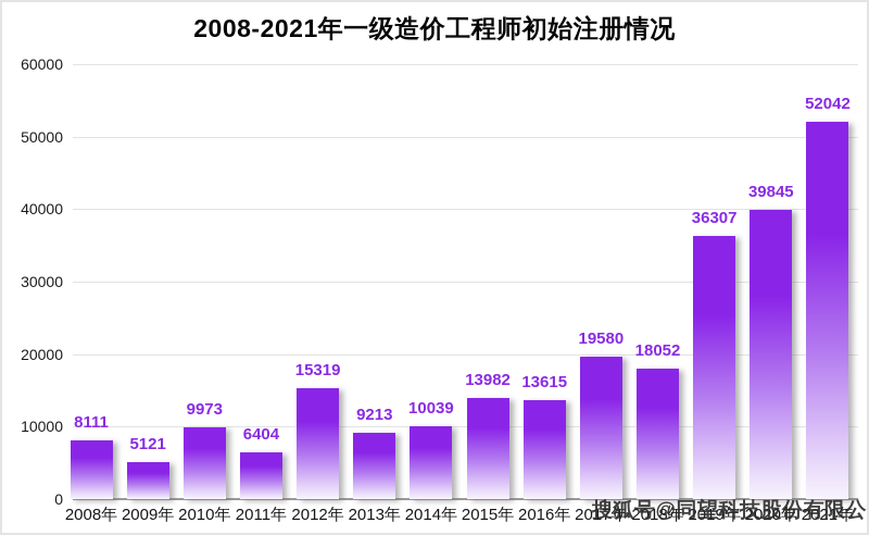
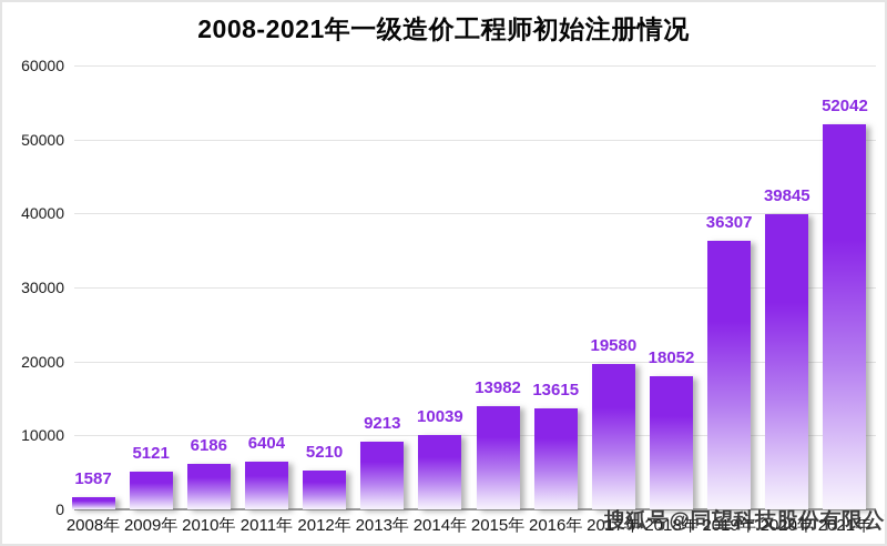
2008年: 8111 -> 1587
2010年: 9973 -> 6186
2012年: 15319 -> 5210
